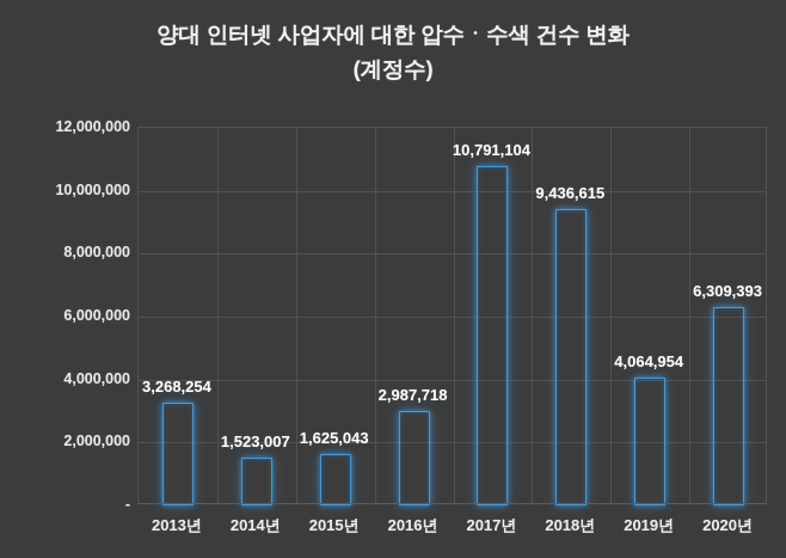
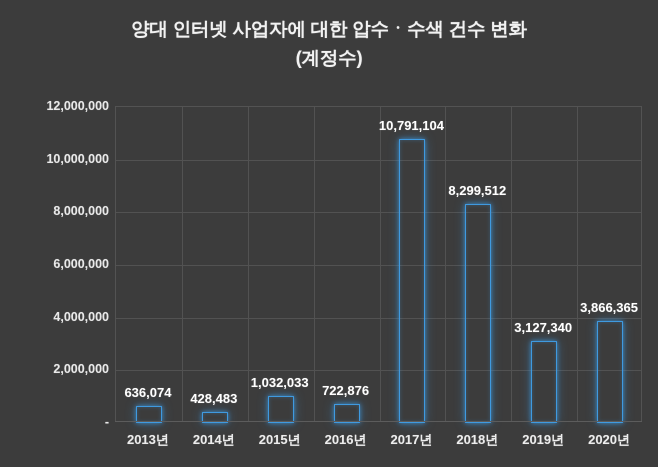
2013년: 3,268,254 -> 636,074
2014년: 1,523,007 -> 428,483
2015년: 1,625,043 -> 1,032,033
2016년: 2,987,718 -> 722,876
2018년: 9,436,615 -> 8,299,512
2019년: 4,064,954 -> 3,127,340
2020년: 6,309,393 -> 3,866,365
